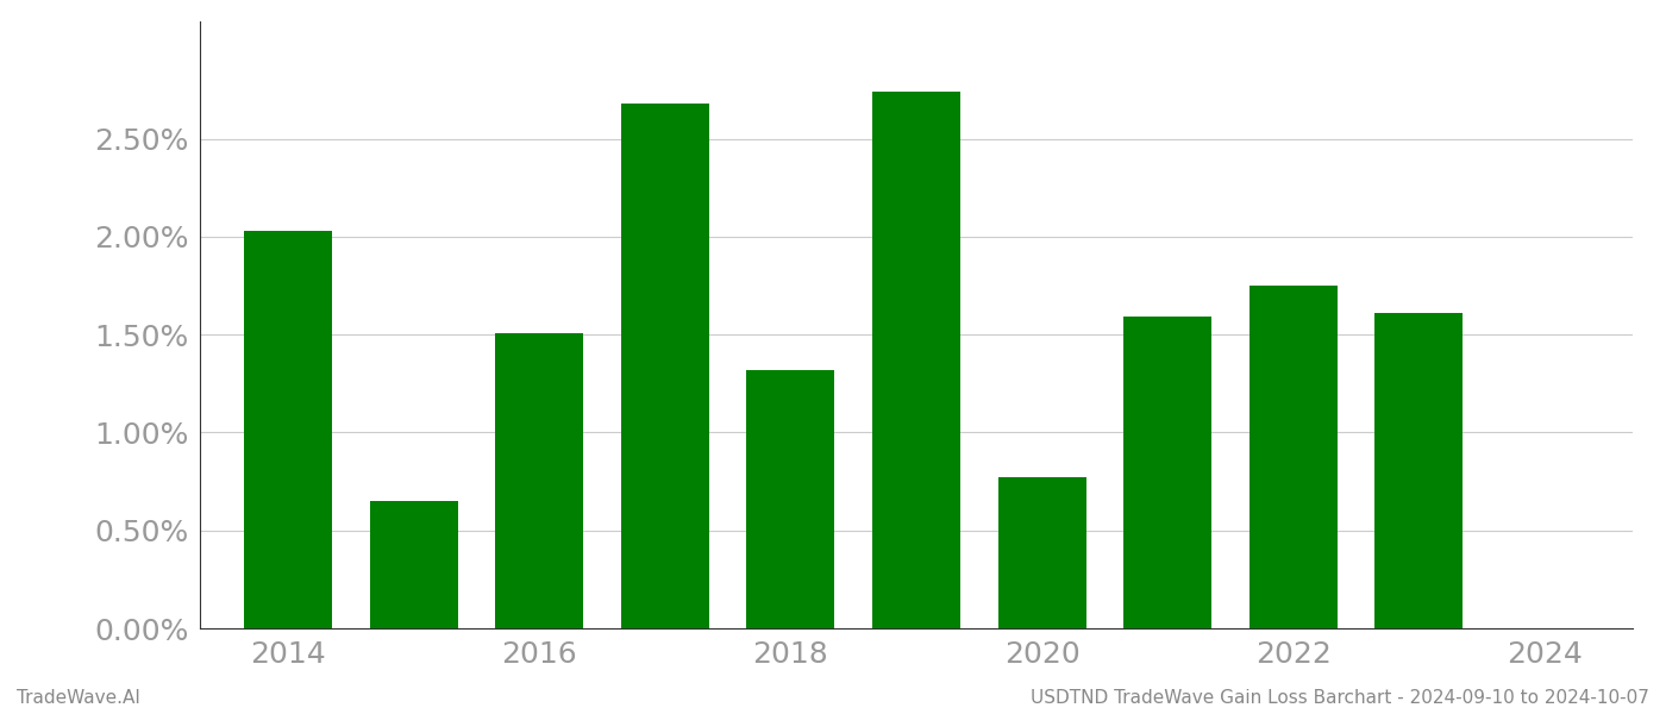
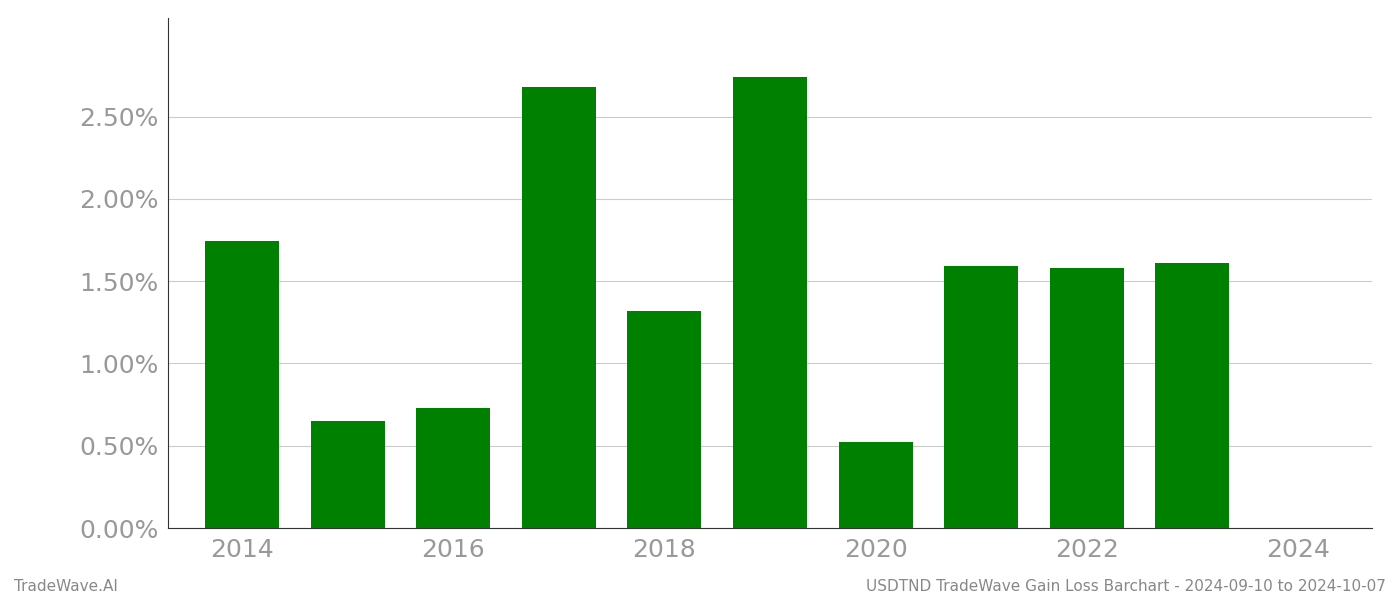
2014: 2.03% -> 1.74%
2016: 1.51% -> 0.73%
2020: 0.77% -> 0.52%
2022: 1.75% -> 1.58%
